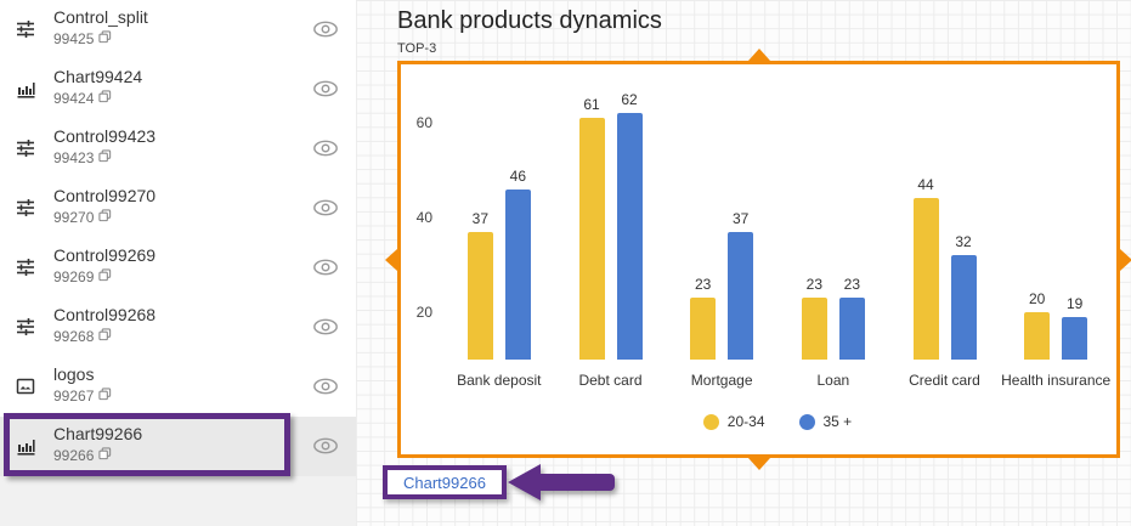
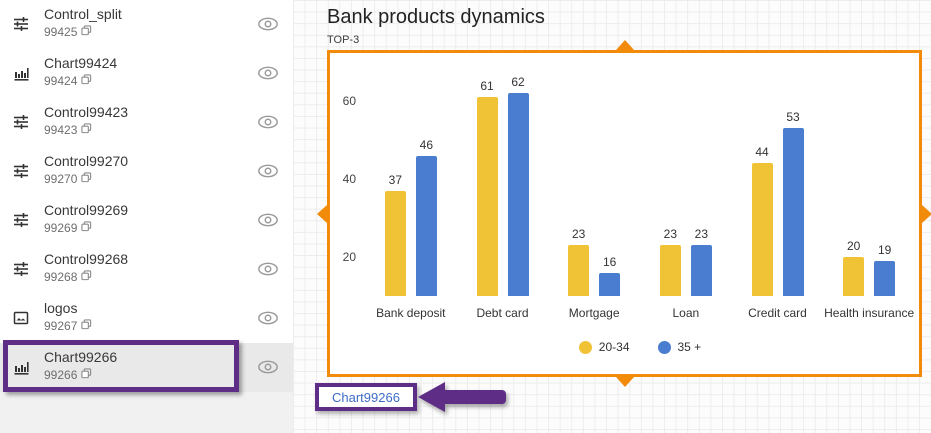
35 +/Mortgage: 37 -> 16
35 +/Credit card: 32 -> 53
